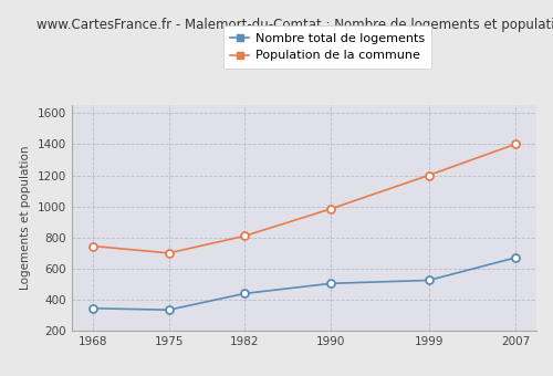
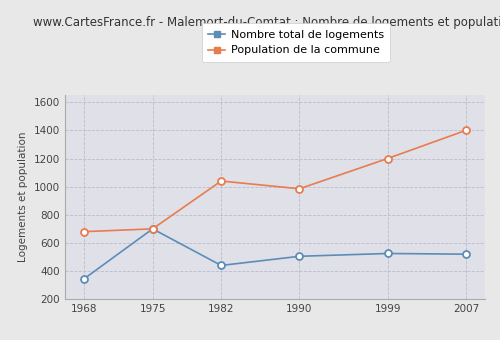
Population de la commune/1968: 740 -> 680
Nombre total de logements/1975: 340 -> 700
Population de la commune/1982: 810 -> 1040
Nombre total de logements/2007: 670 -> 520
